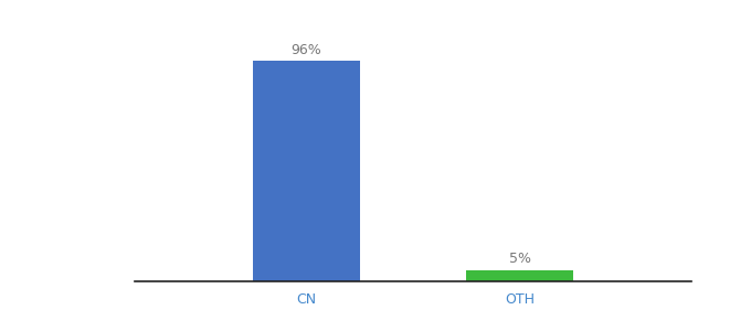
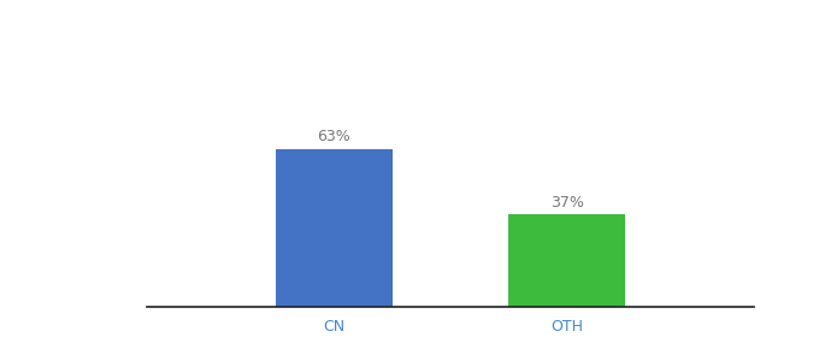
CN: 96% -> 63%
OTH: 5% -> 37%
